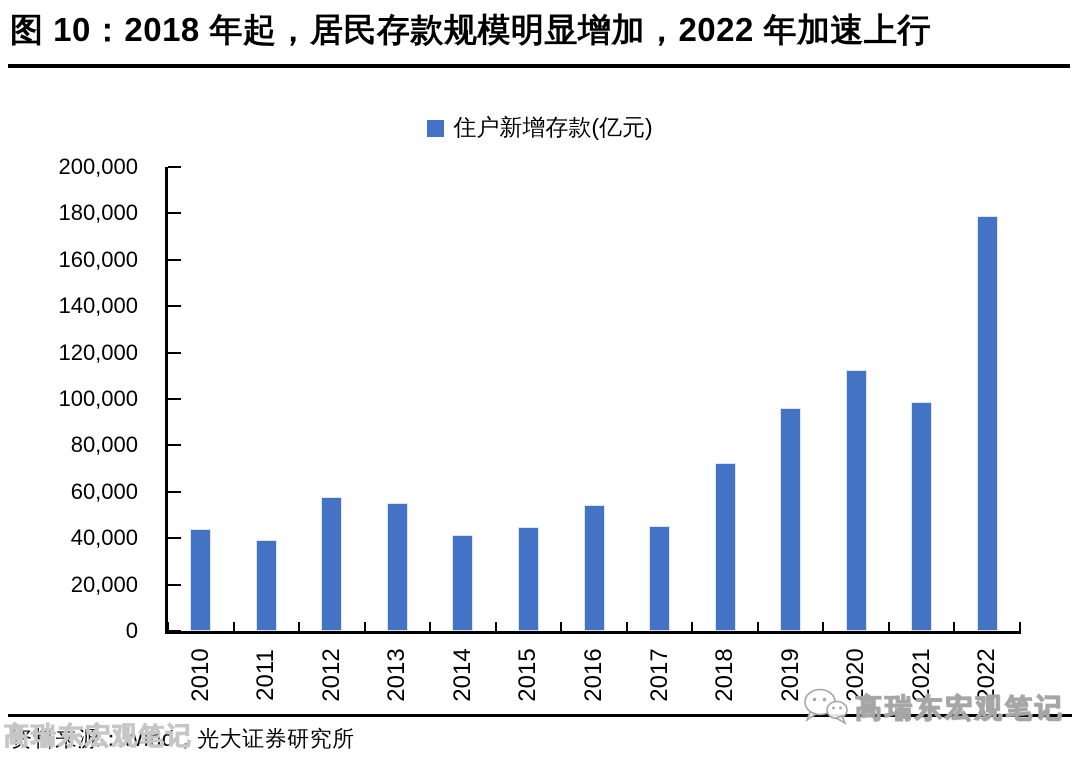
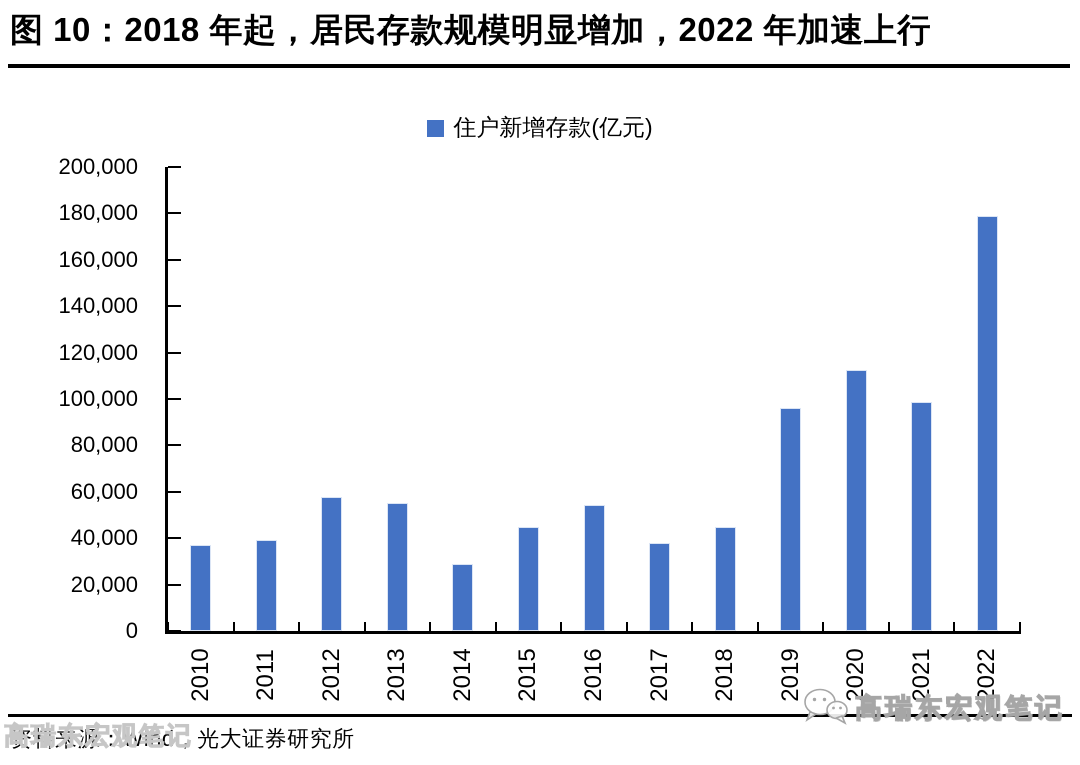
2010: 44000 -> 37000
2014: 41000 -> 29000
2017: 45000 -> 38000
2018: 72000 -> 45000
